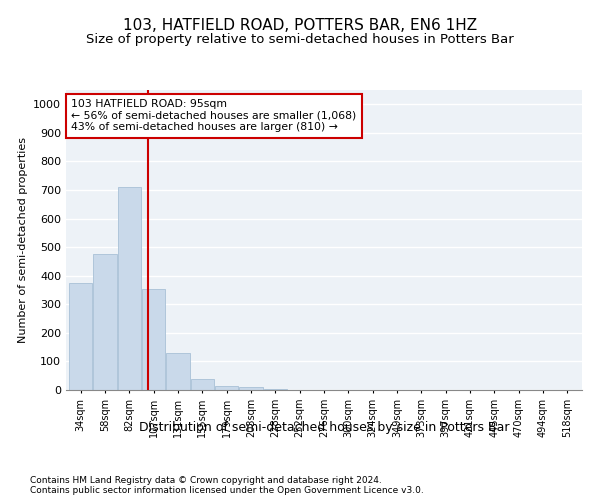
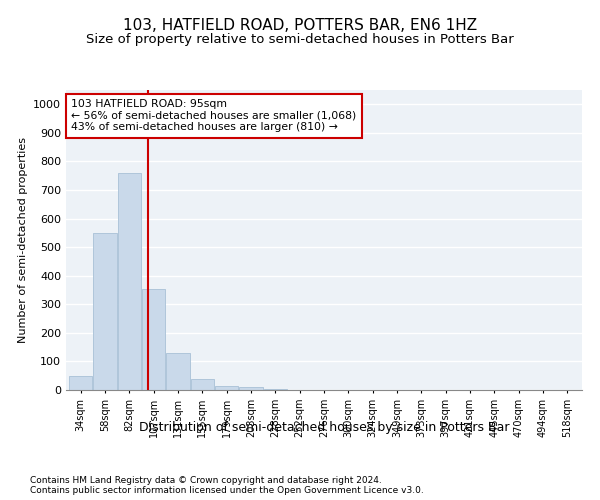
34sqm: 375 -> 50
58sqm: 475 -> 550
82sqm: 710 -> 760
